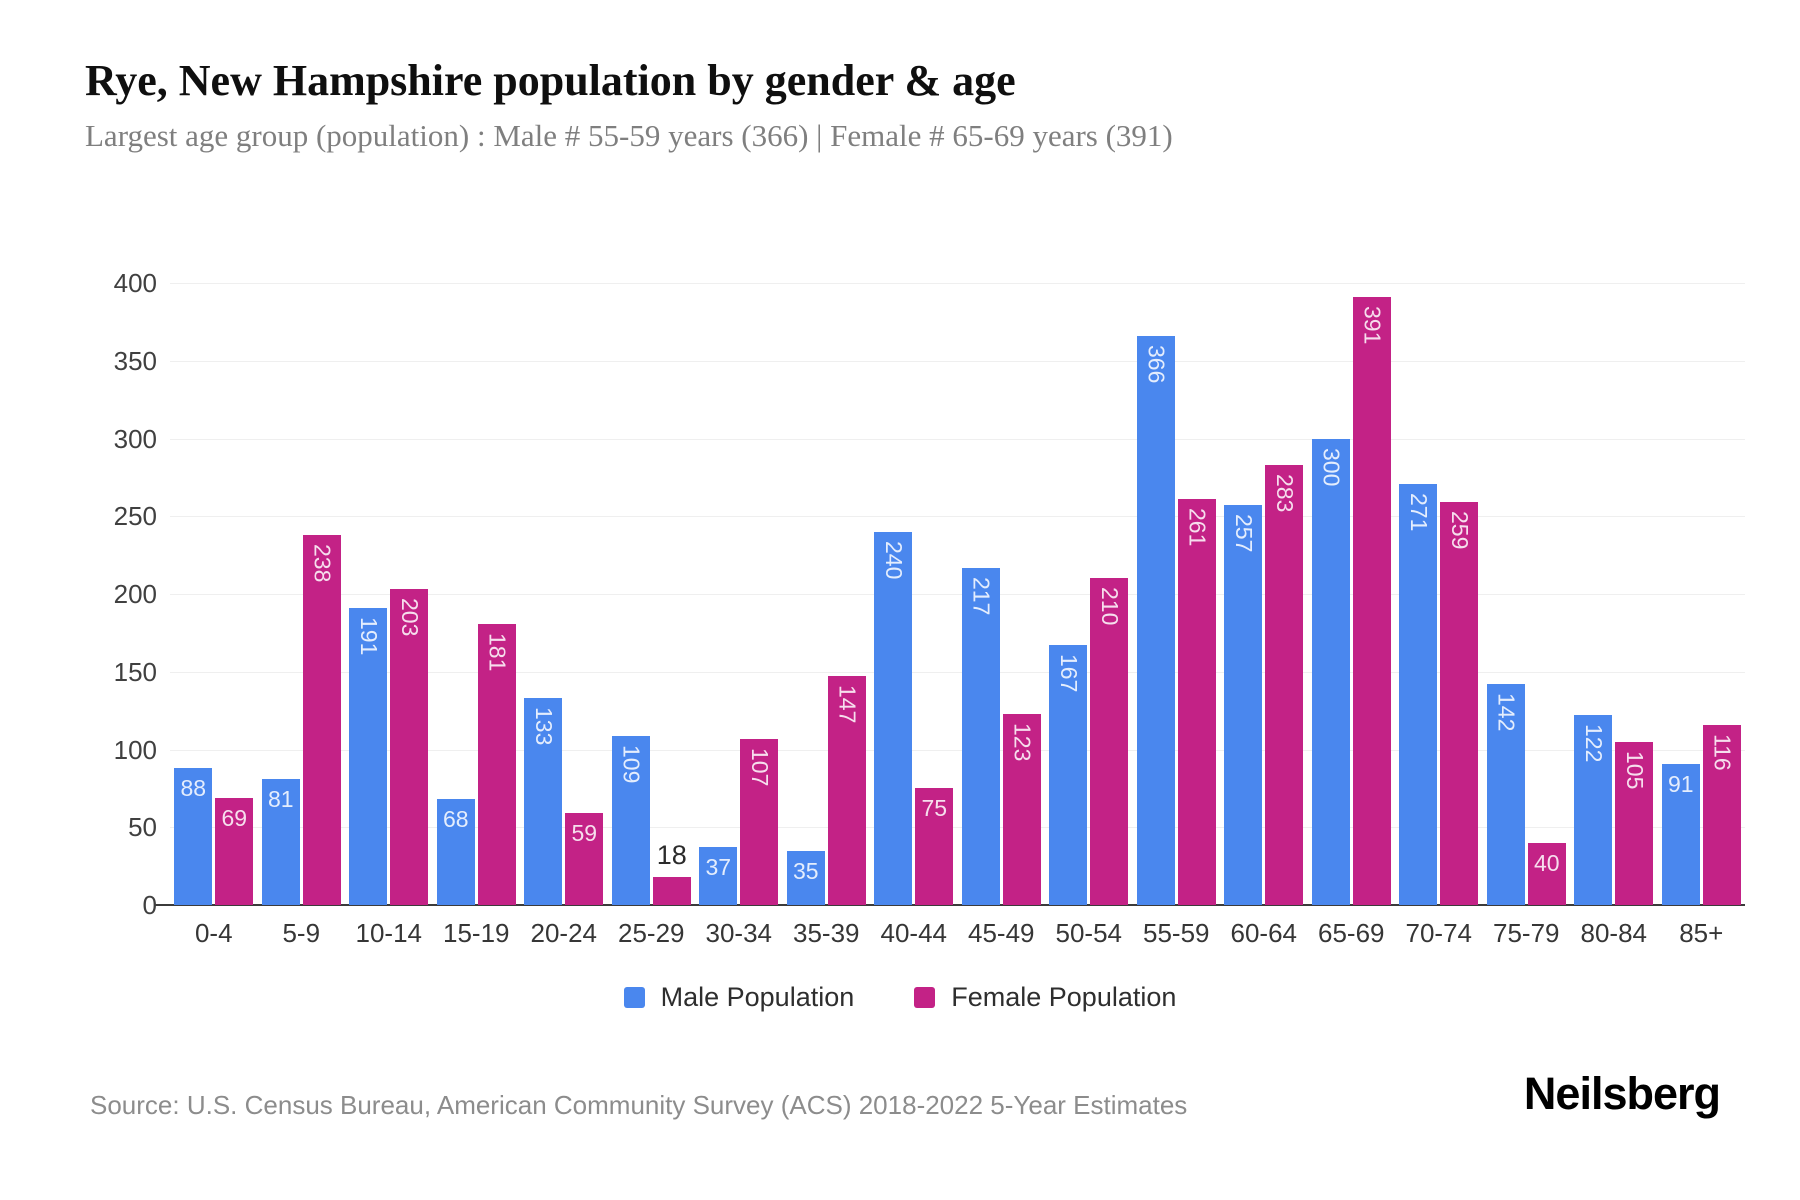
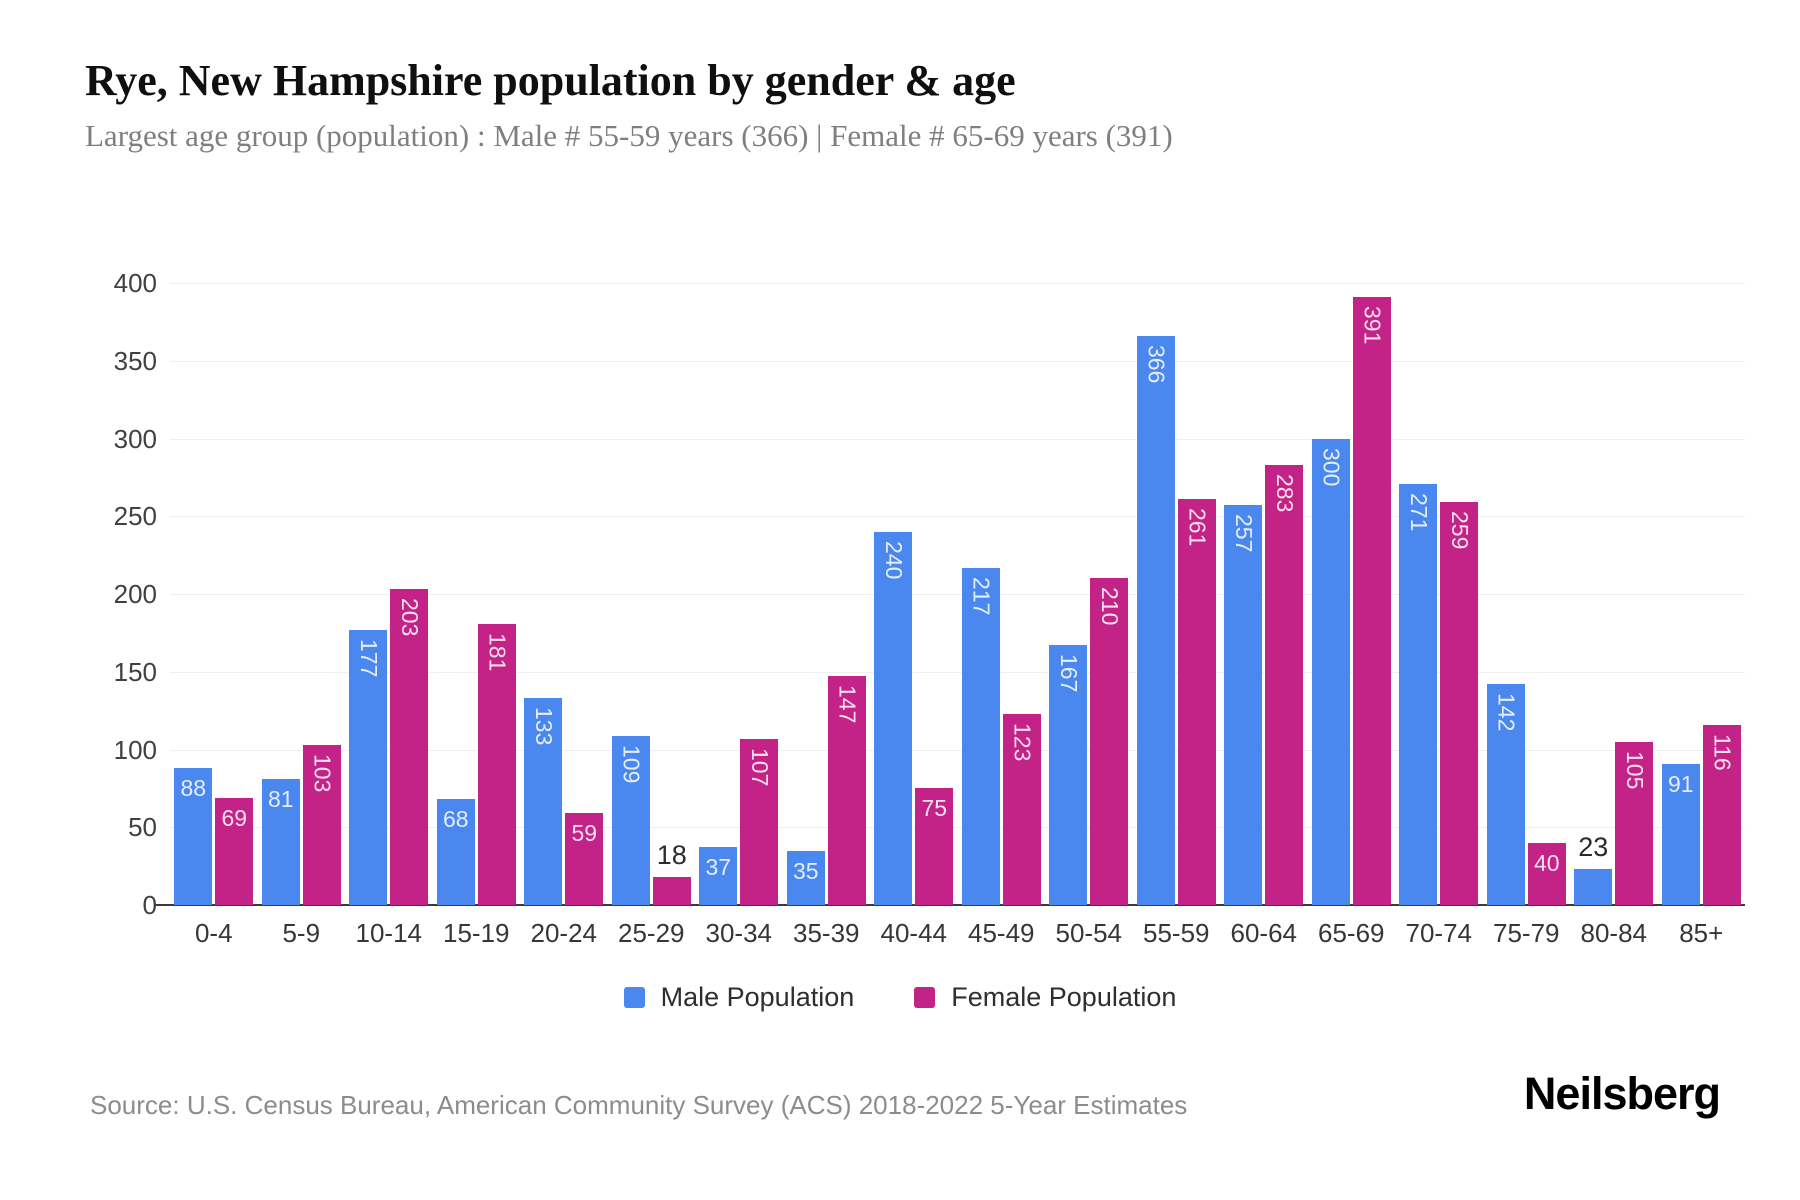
Female Population/5-9: 238 -> 103
Male Population/10-14: 191 -> 177
Male Population/80-84: 122 -> 23
